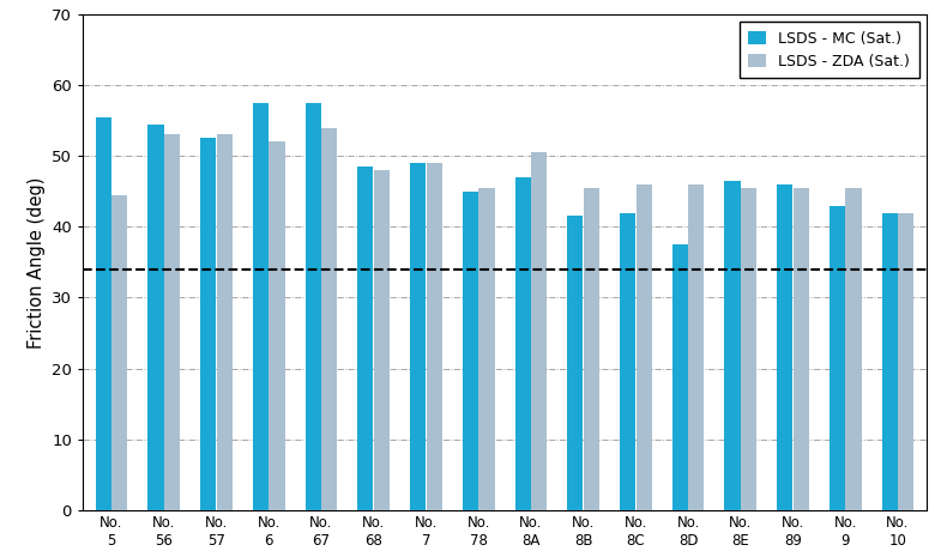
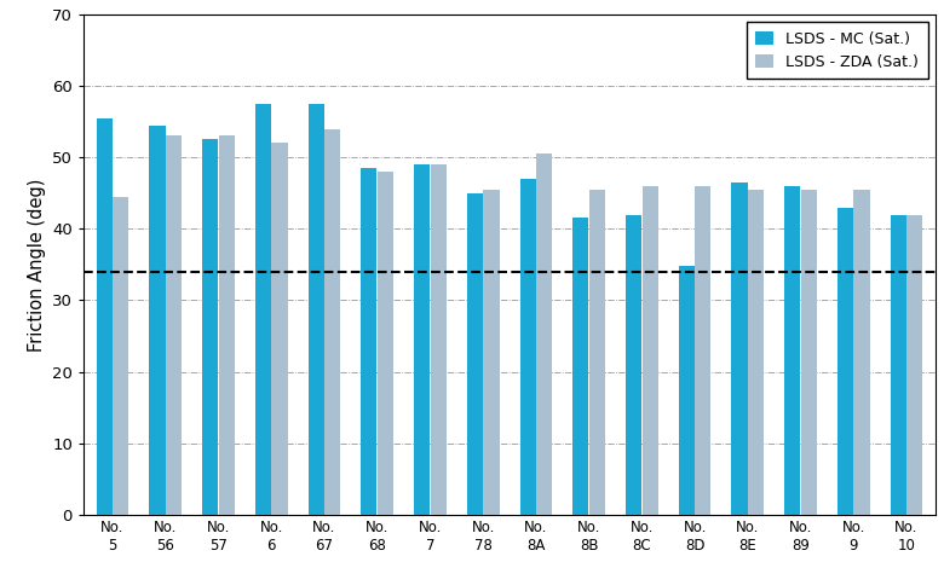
LSDS - MC (Sat.)/No. 8D: 37.5 -> 34.8
